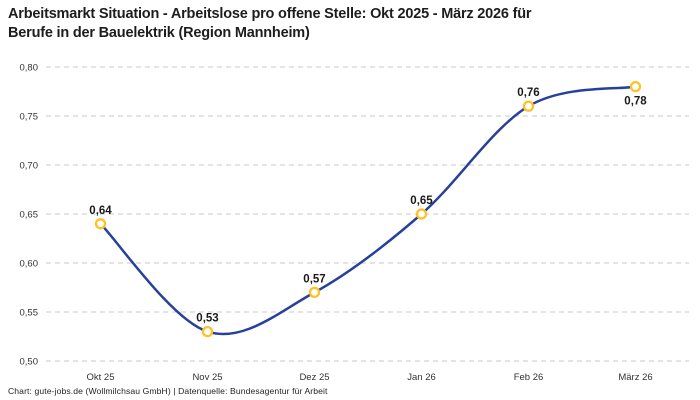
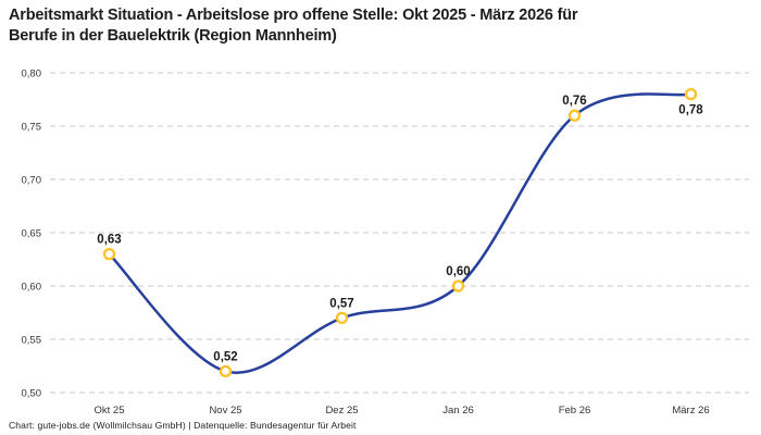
Okt 25: 0,64 -> 0,63
Nov 25: 0,53 -> 0,52
Jan 26: 0,65 -> 0,60
